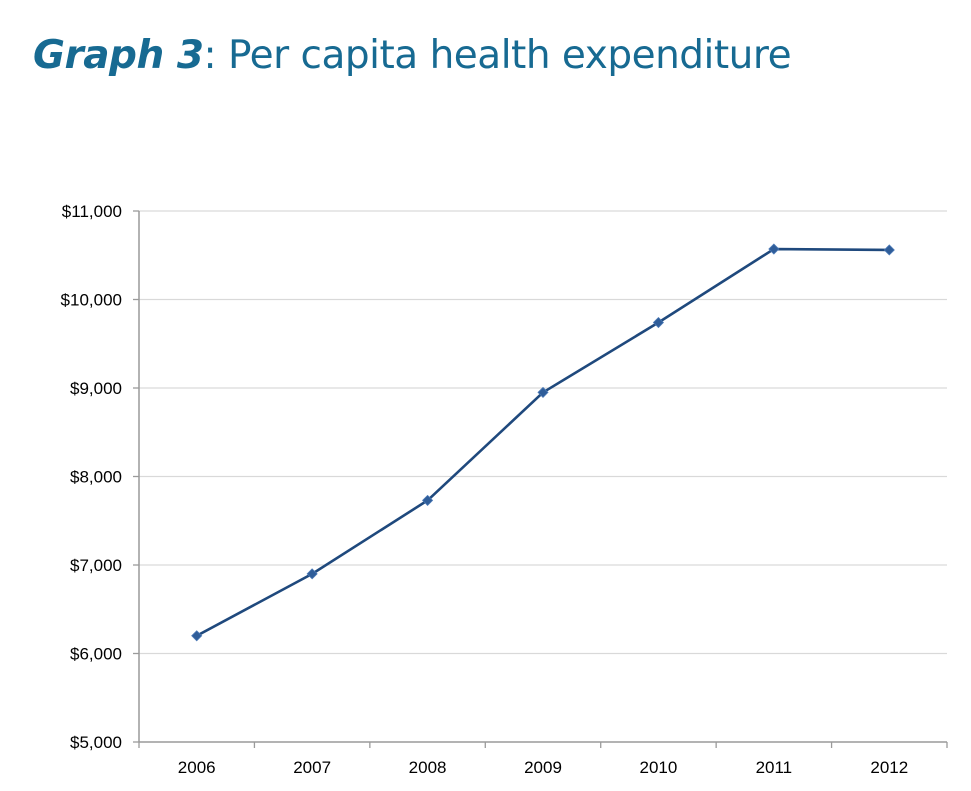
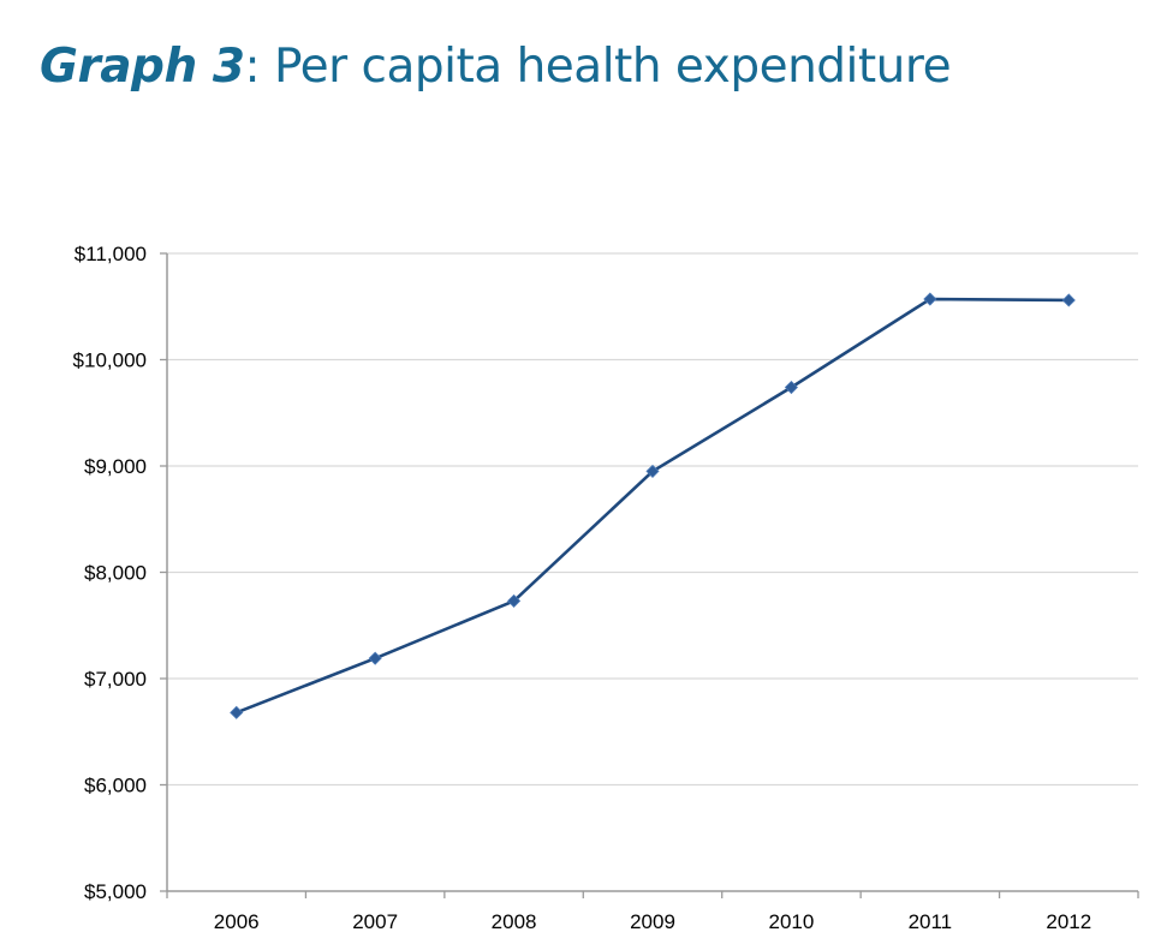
2006: $6200 -> $6700
2007: $6900 -> $7200
